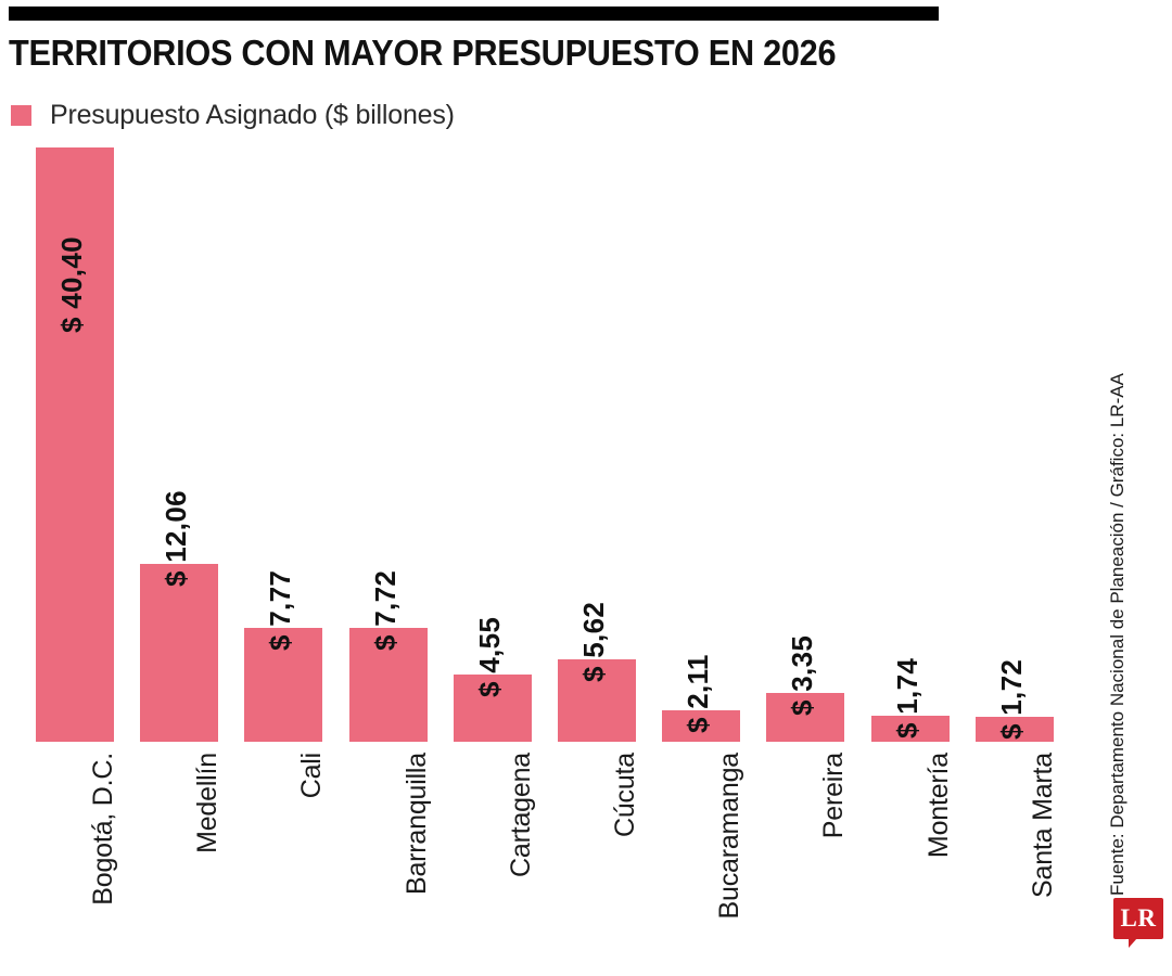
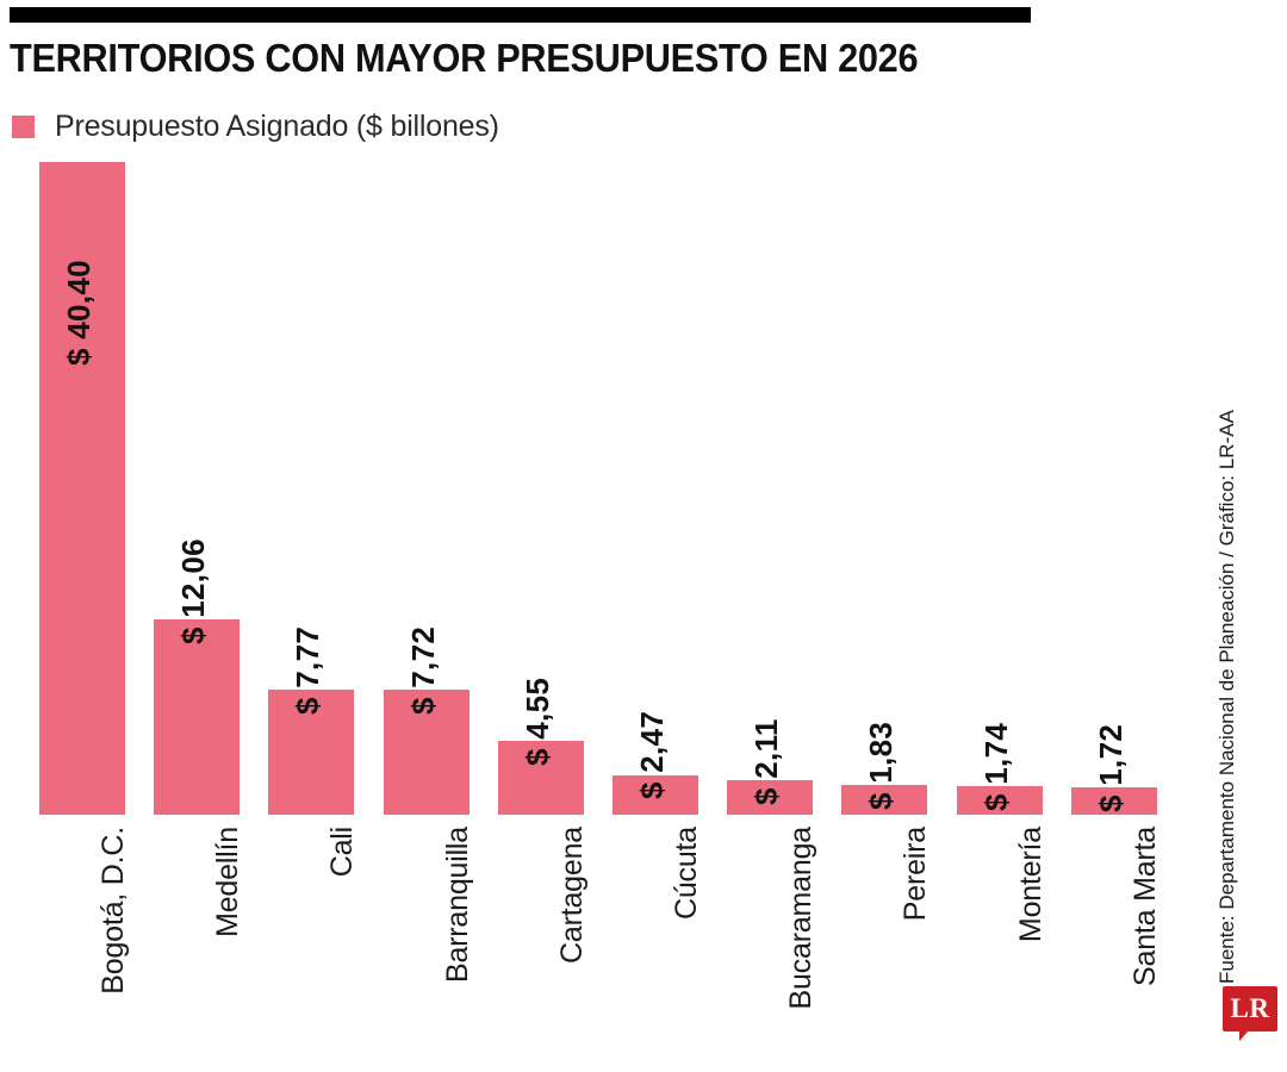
Cúcuta: 5,62 -> 2,47
Pereira: 3,35 -> 1,83
